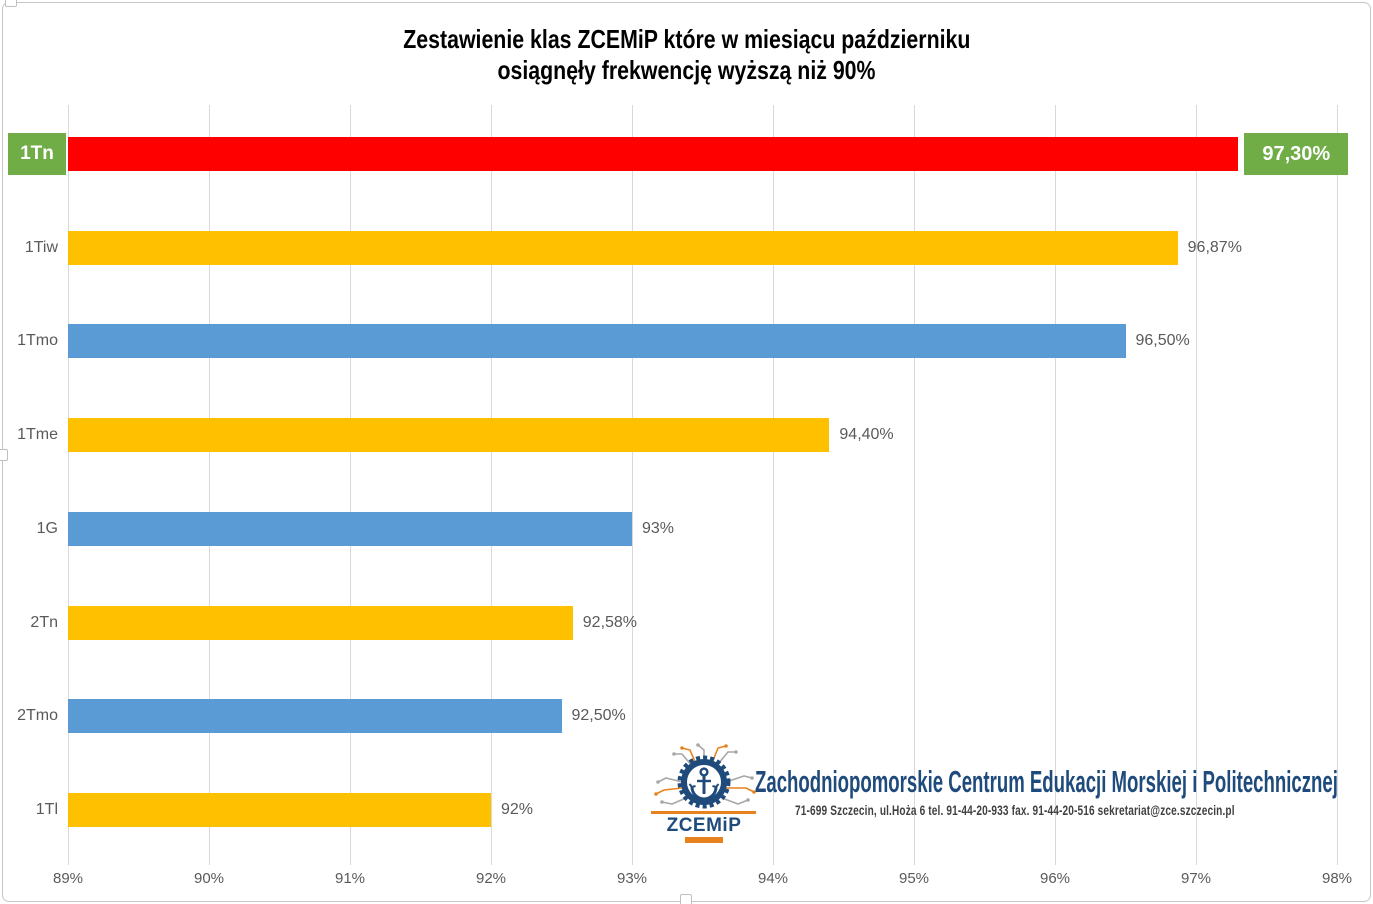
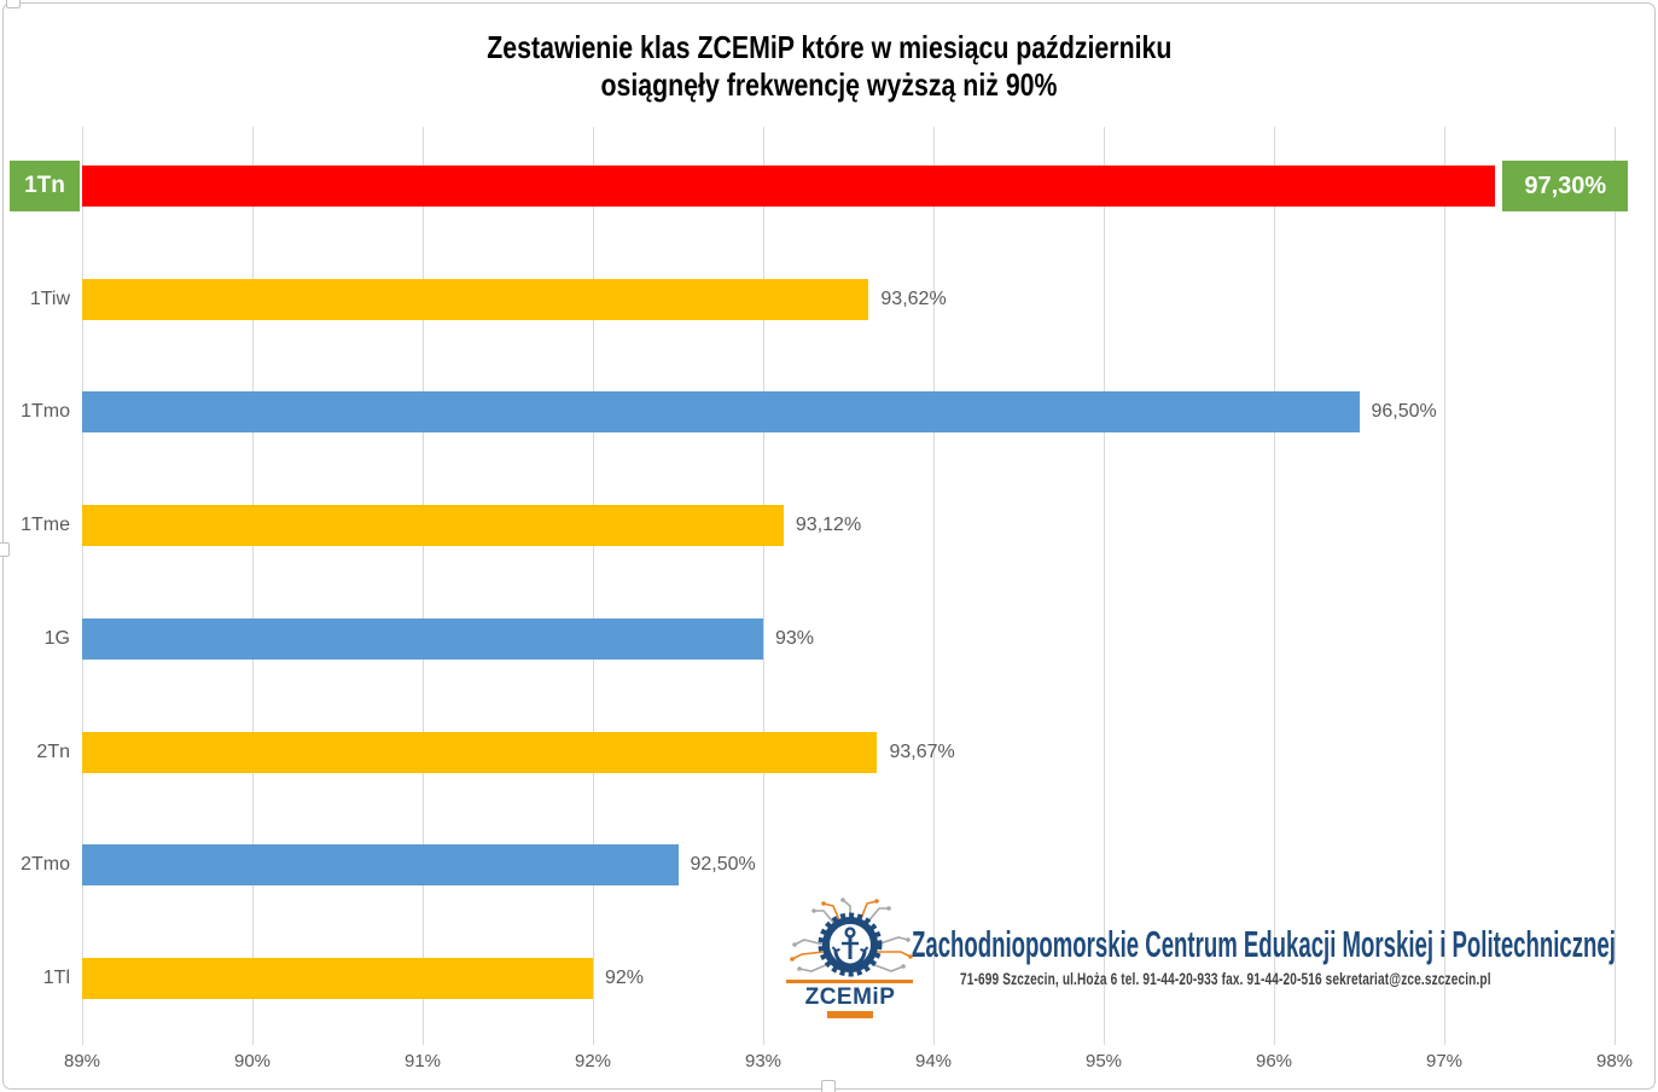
1Tiw: 96,87% -> 93,62%
1Tme: 94,40% -> 93,12%
2Tn: 92,58% -> 93,67%
